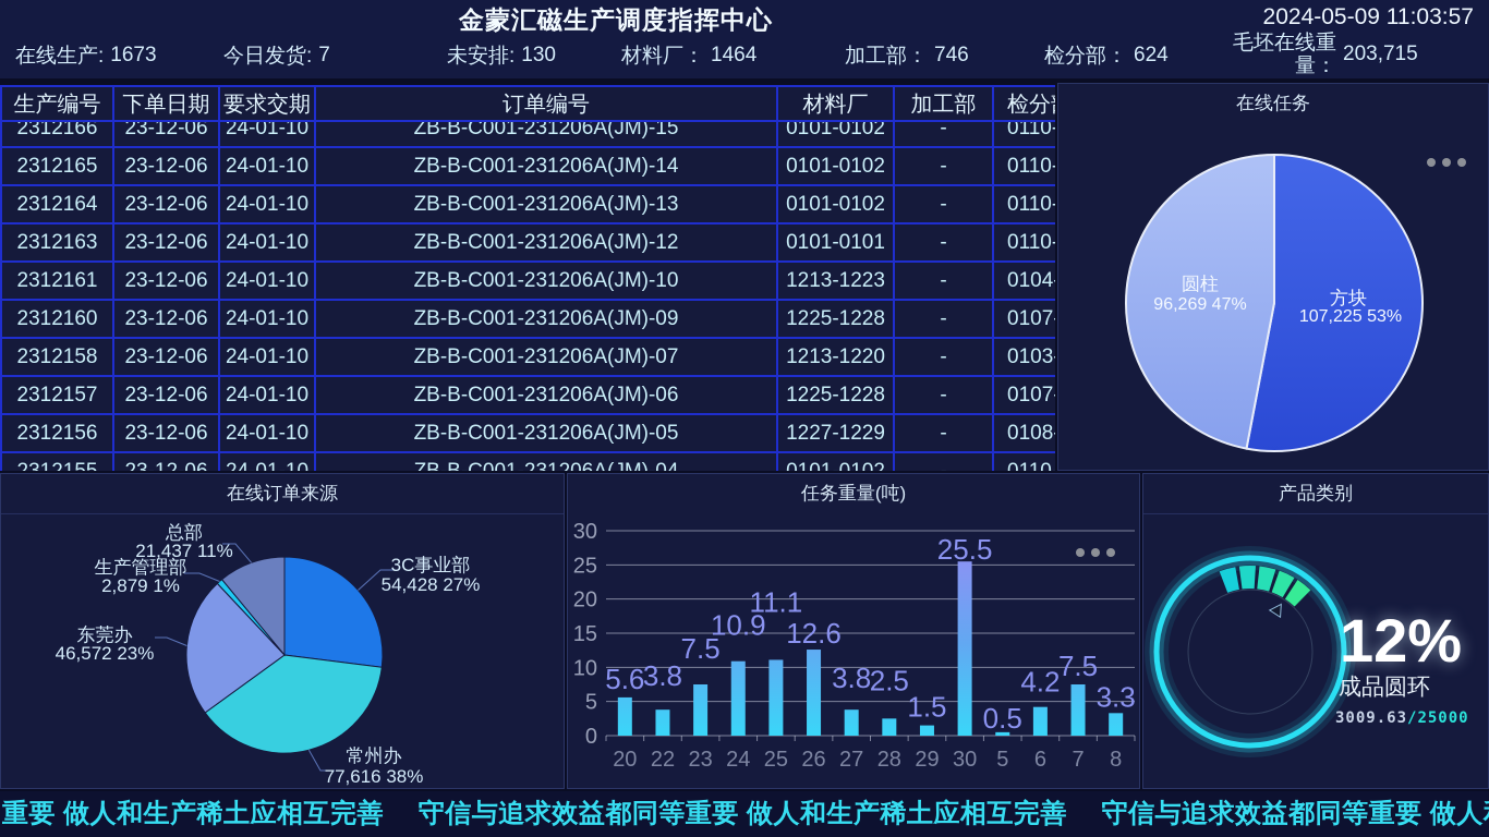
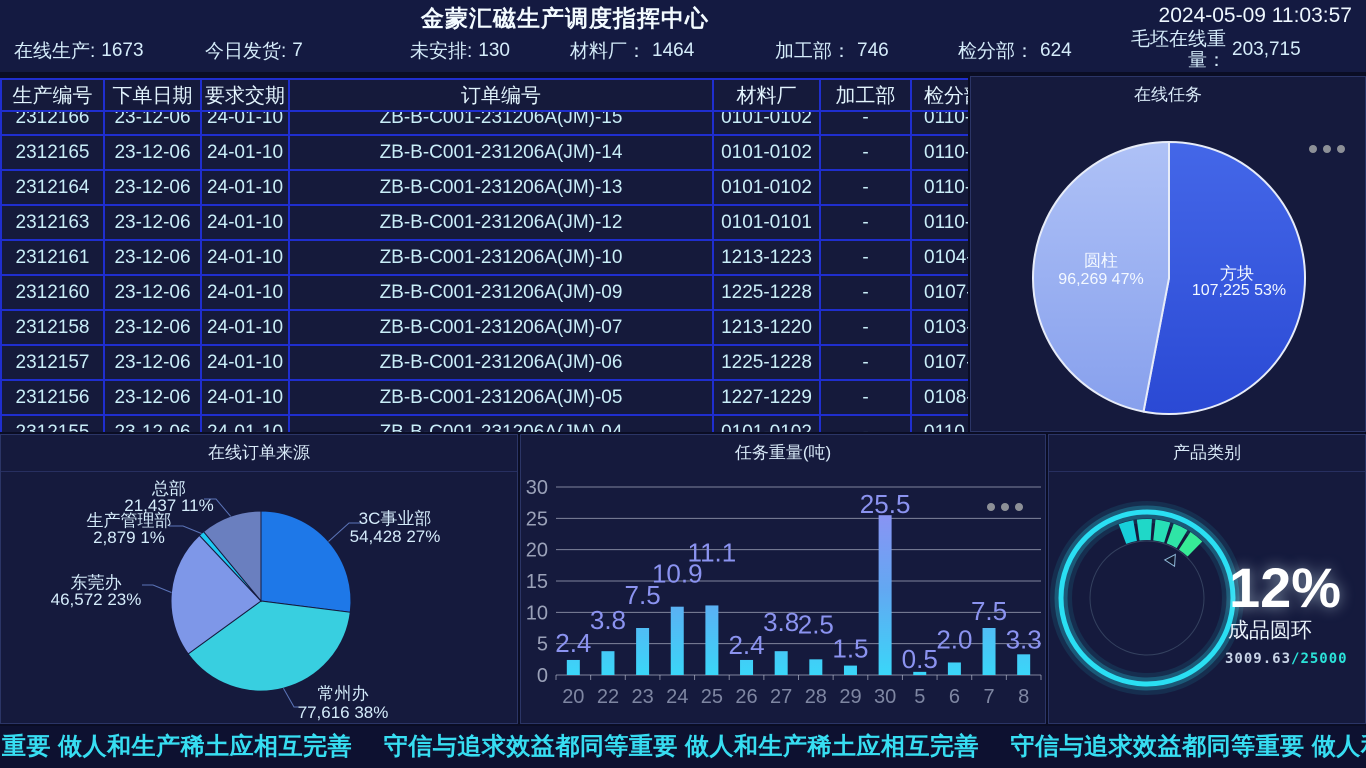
任务重量(吨)/20: 5.6 -> 2.4
任务重量(吨)/26: 12.6 -> 2.4
任务重量(吨)/6: 4.2 -> 2.0
